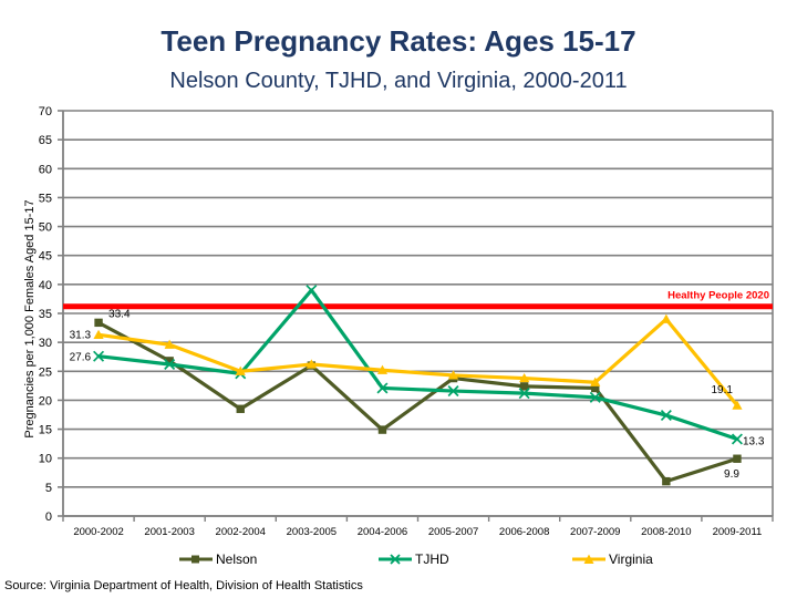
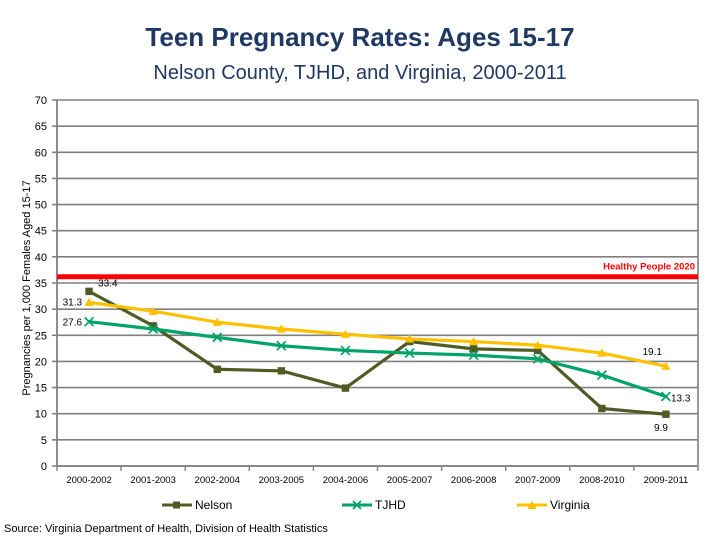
Virginia/2002-2004: 25 -> 28
Nelson/2003-2005: 26 -> 18
TJHD/2003-2005: 39 -> 23
Nelson/2008-2010: 6 -> 11
Virginia/2008-2010: 34 -> 22
